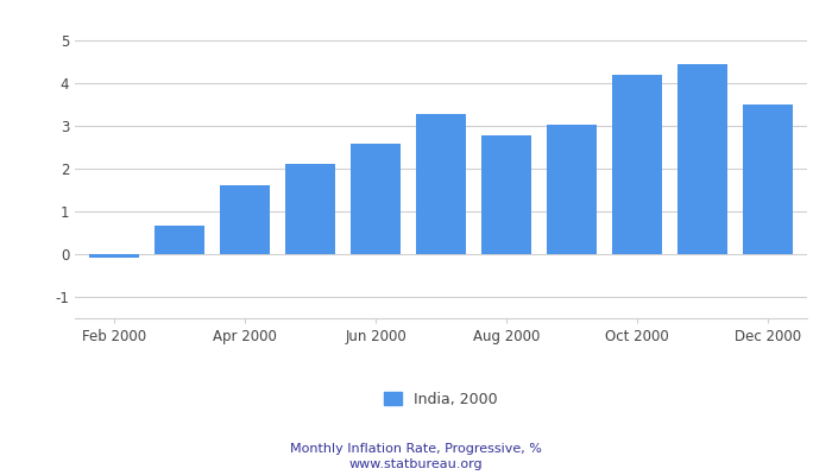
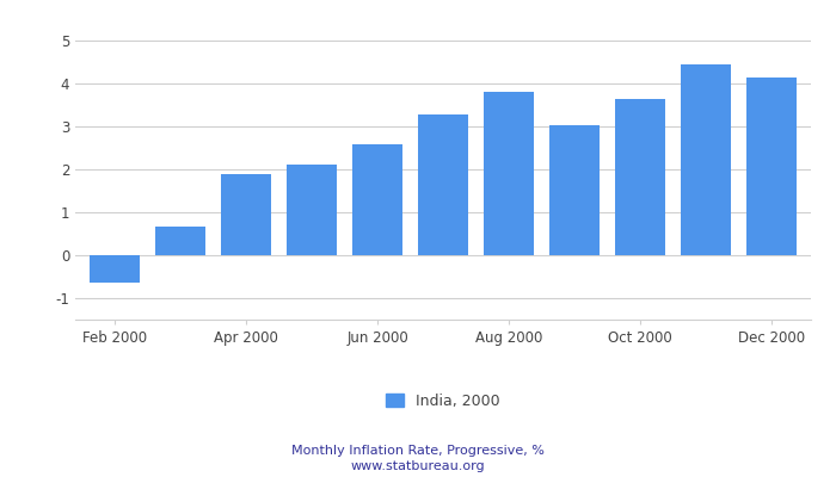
Feb 2000: -0.07 -> -0.65
Apr 2000: 1.62 -> 1.90
Aug 2000: 2.79 -> 3.80
Oct 2000: 4.19 -> 3.65
Dec 2000: 3.51 -> 4.15
